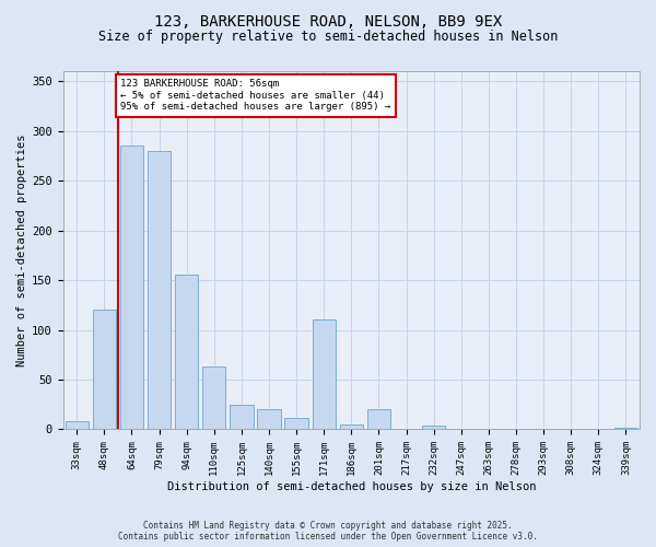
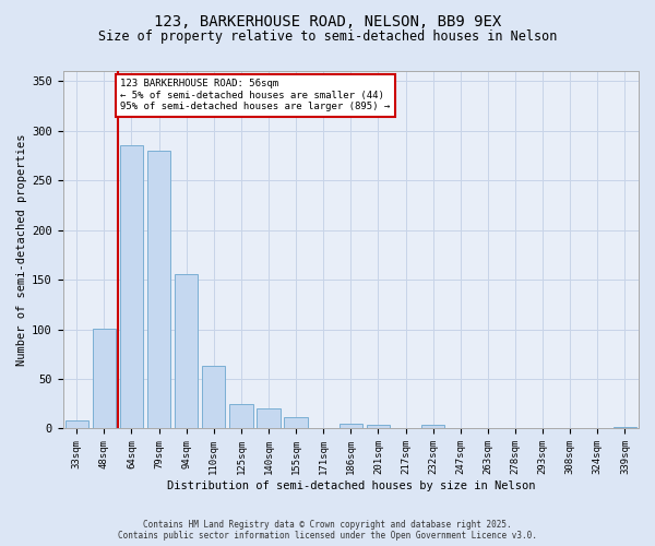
48sqm: 120 -> 101
171sqm: 110 -> 1
201sqm: 20 -> 4
